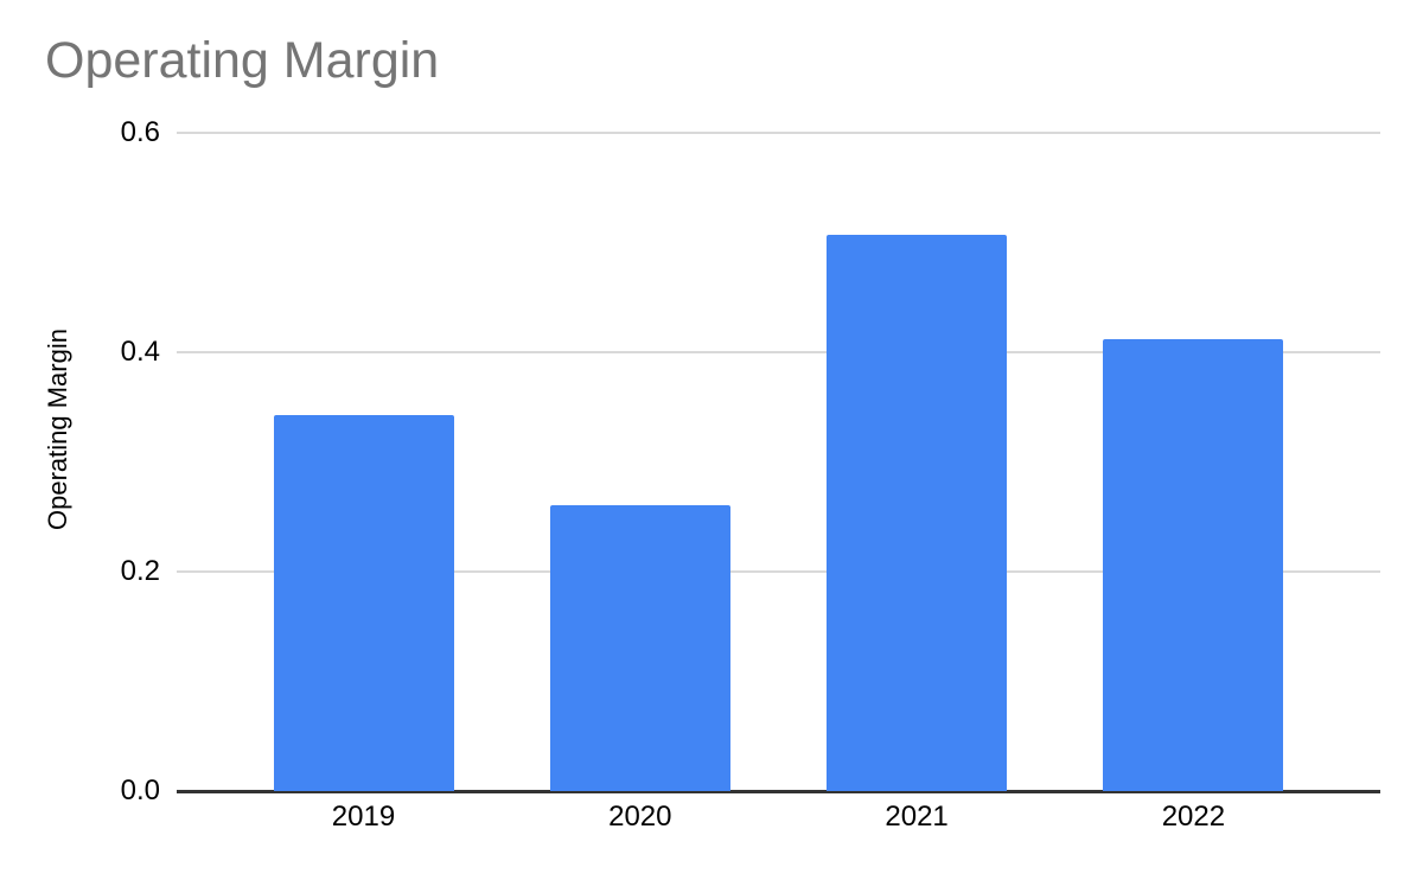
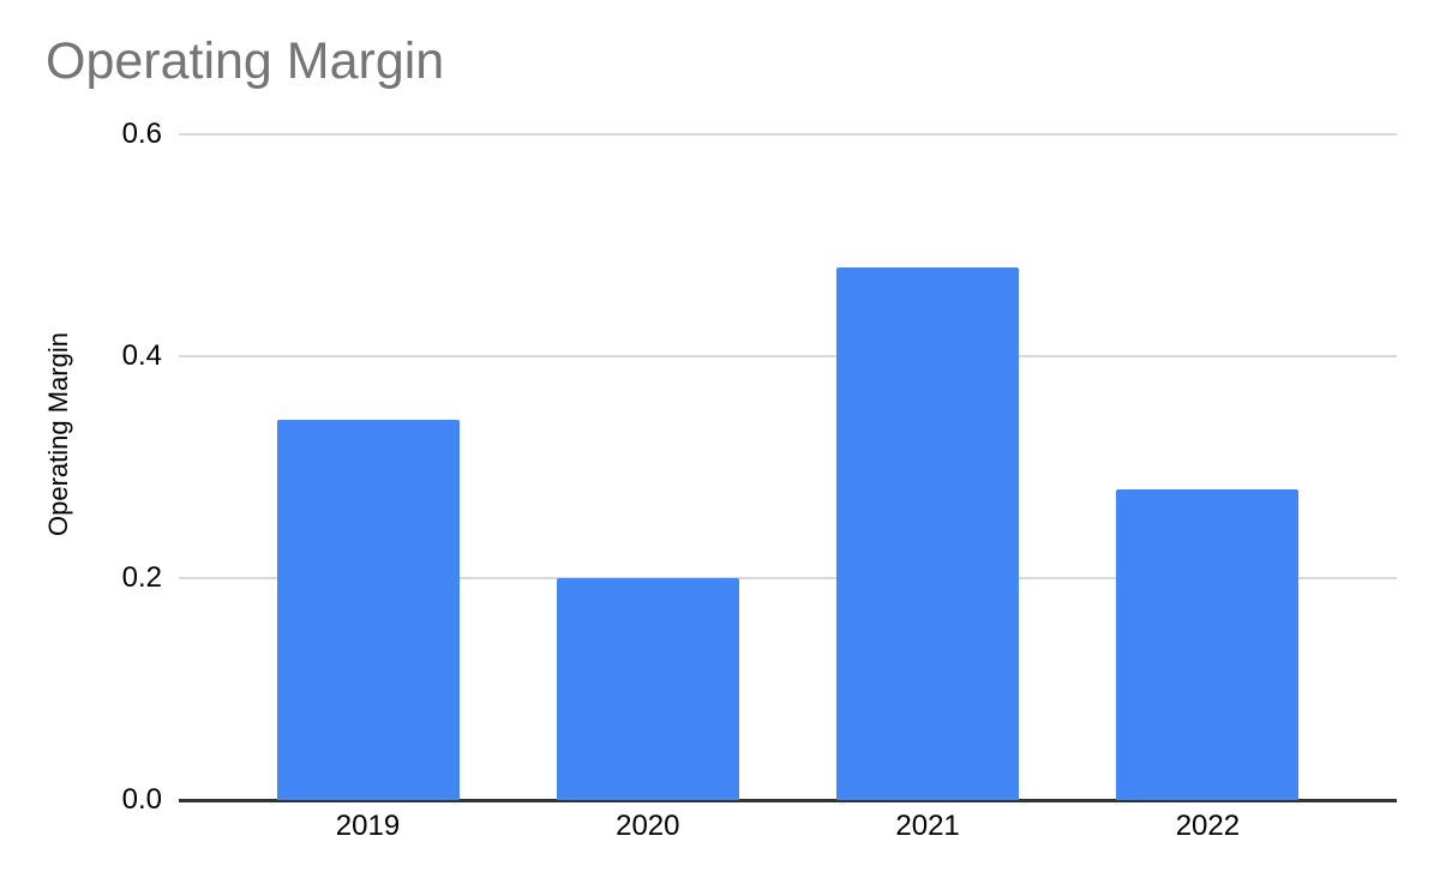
2020: 0.26 -> 0.20
2021: 0.51 -> 0.48
2022: 0.41 -> 0.28
